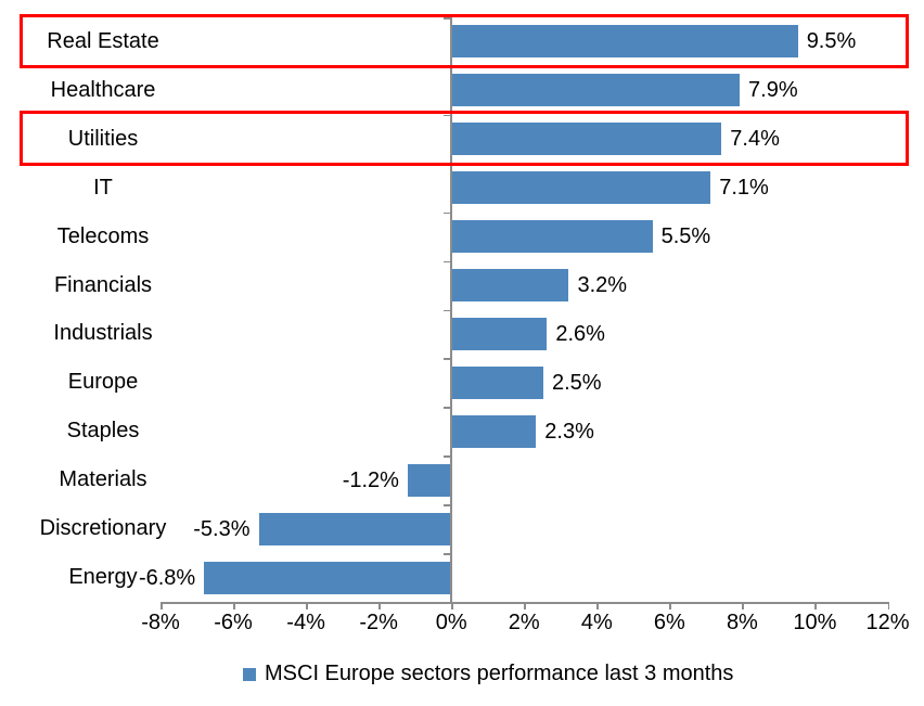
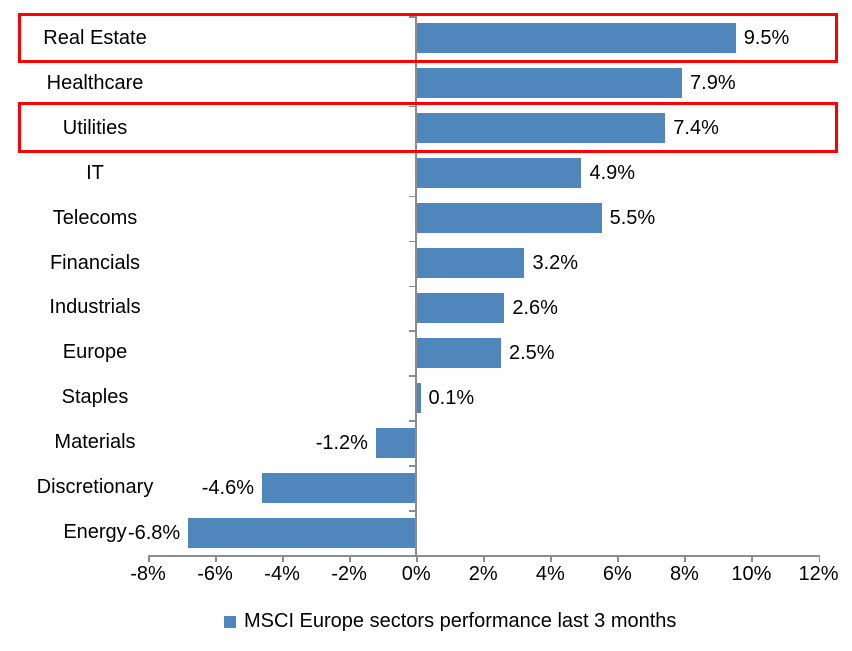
IT: 7.1% -> 4.9%
Staples: 2.3% -> 0.1%
Discretionary: -5.3% -> -4.6%
